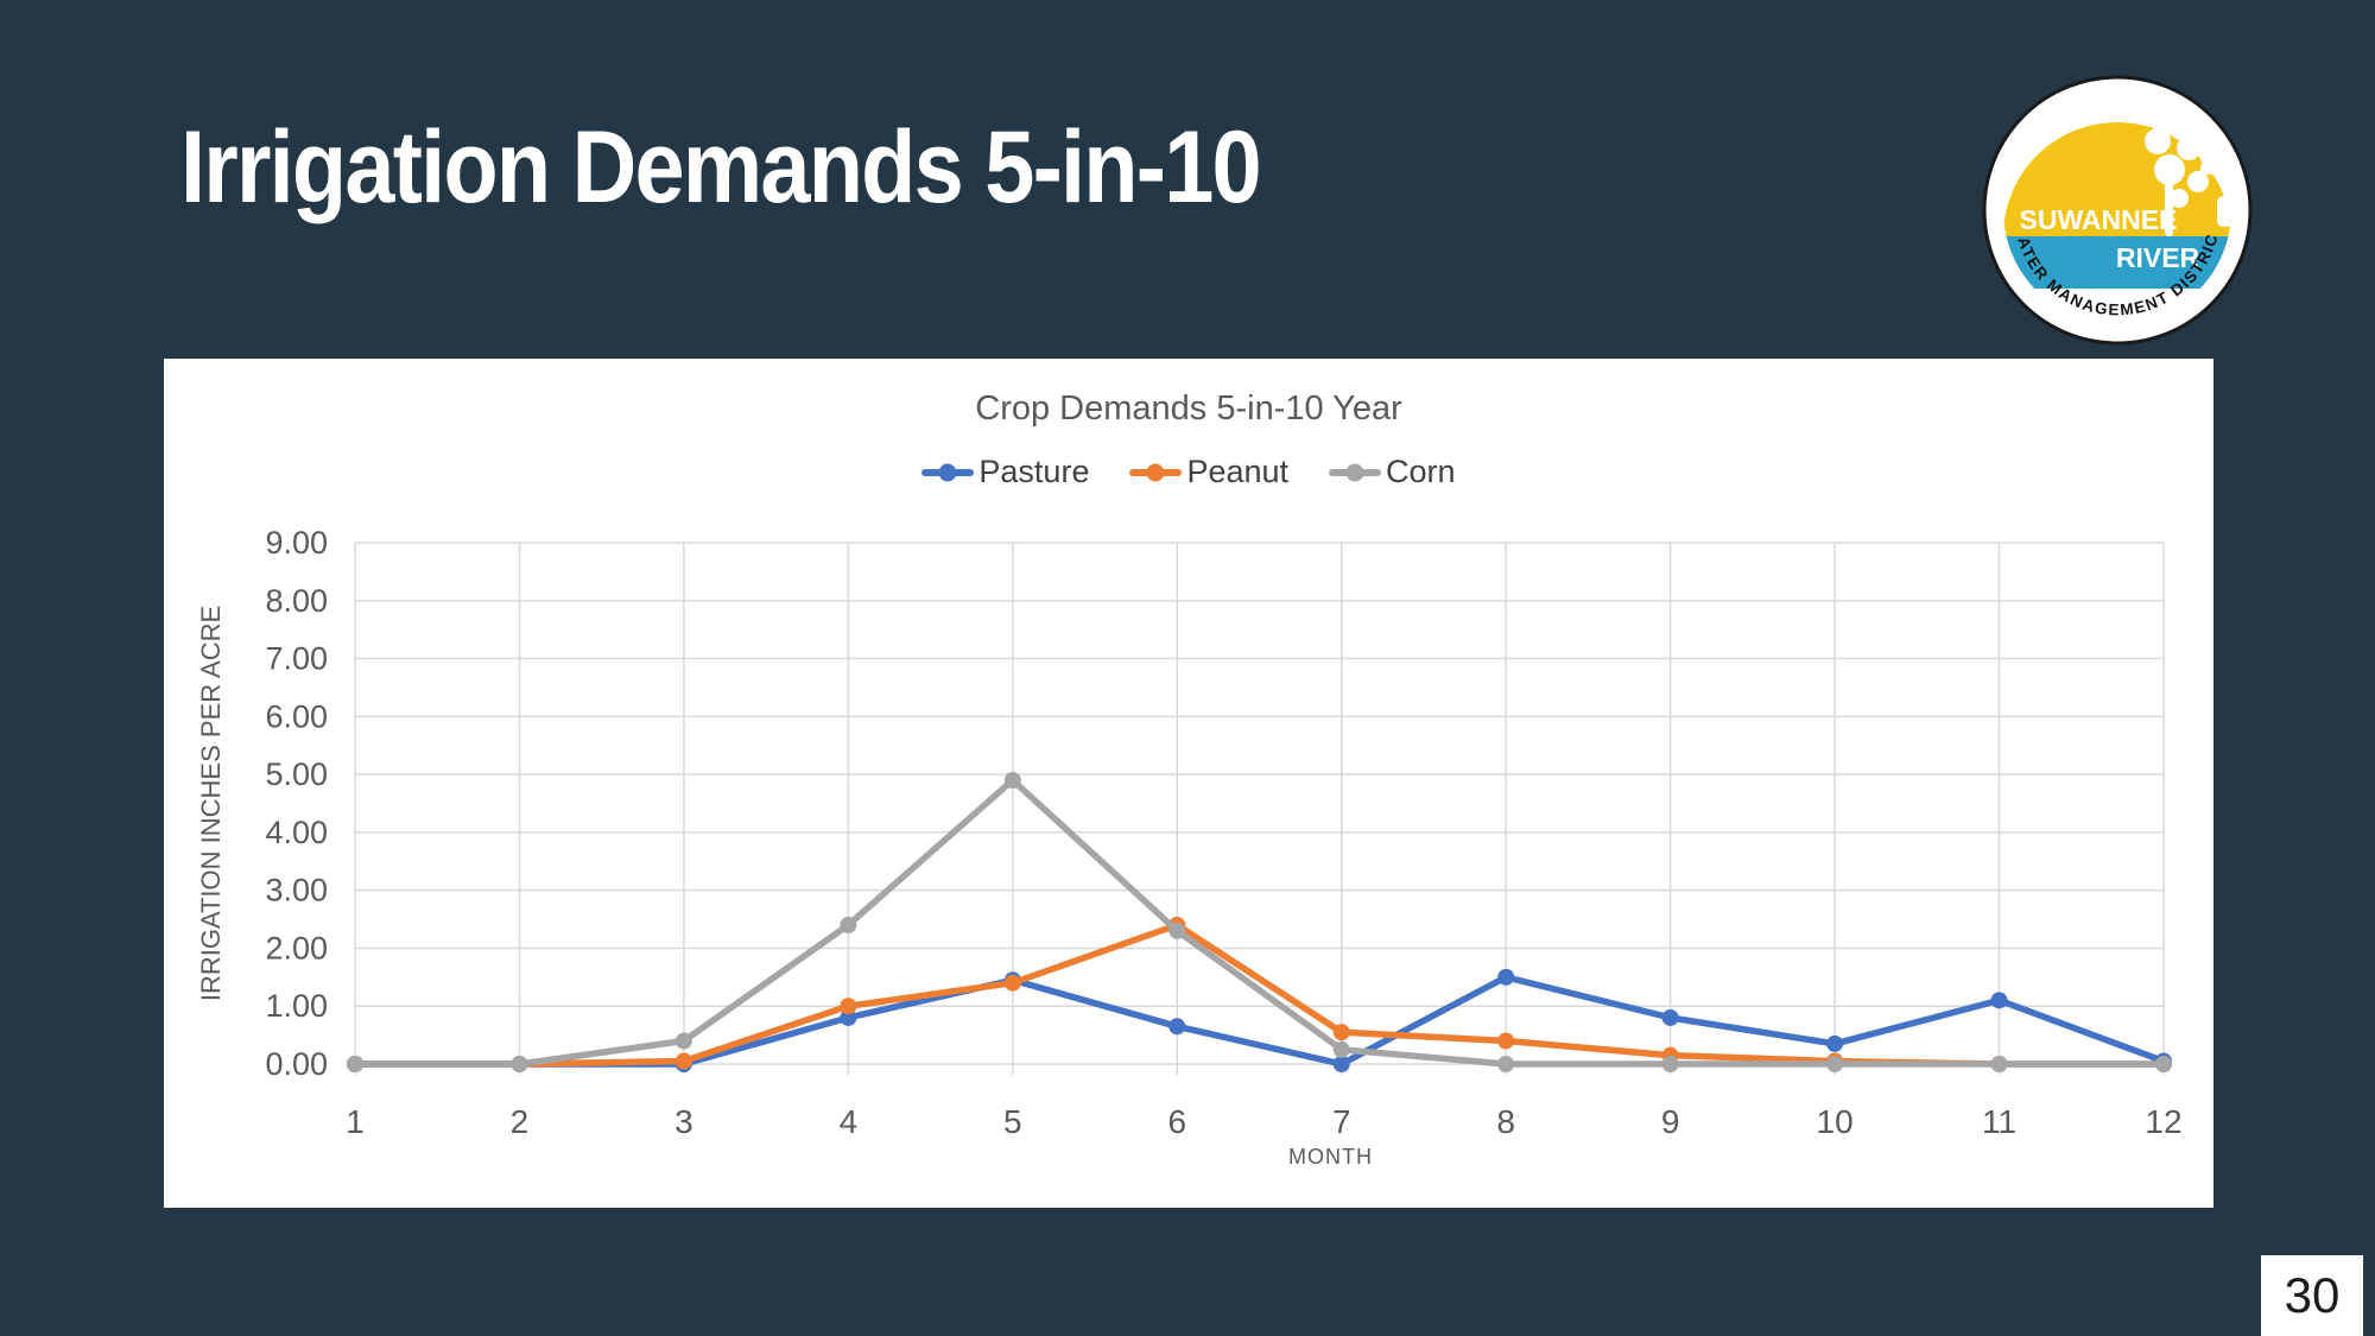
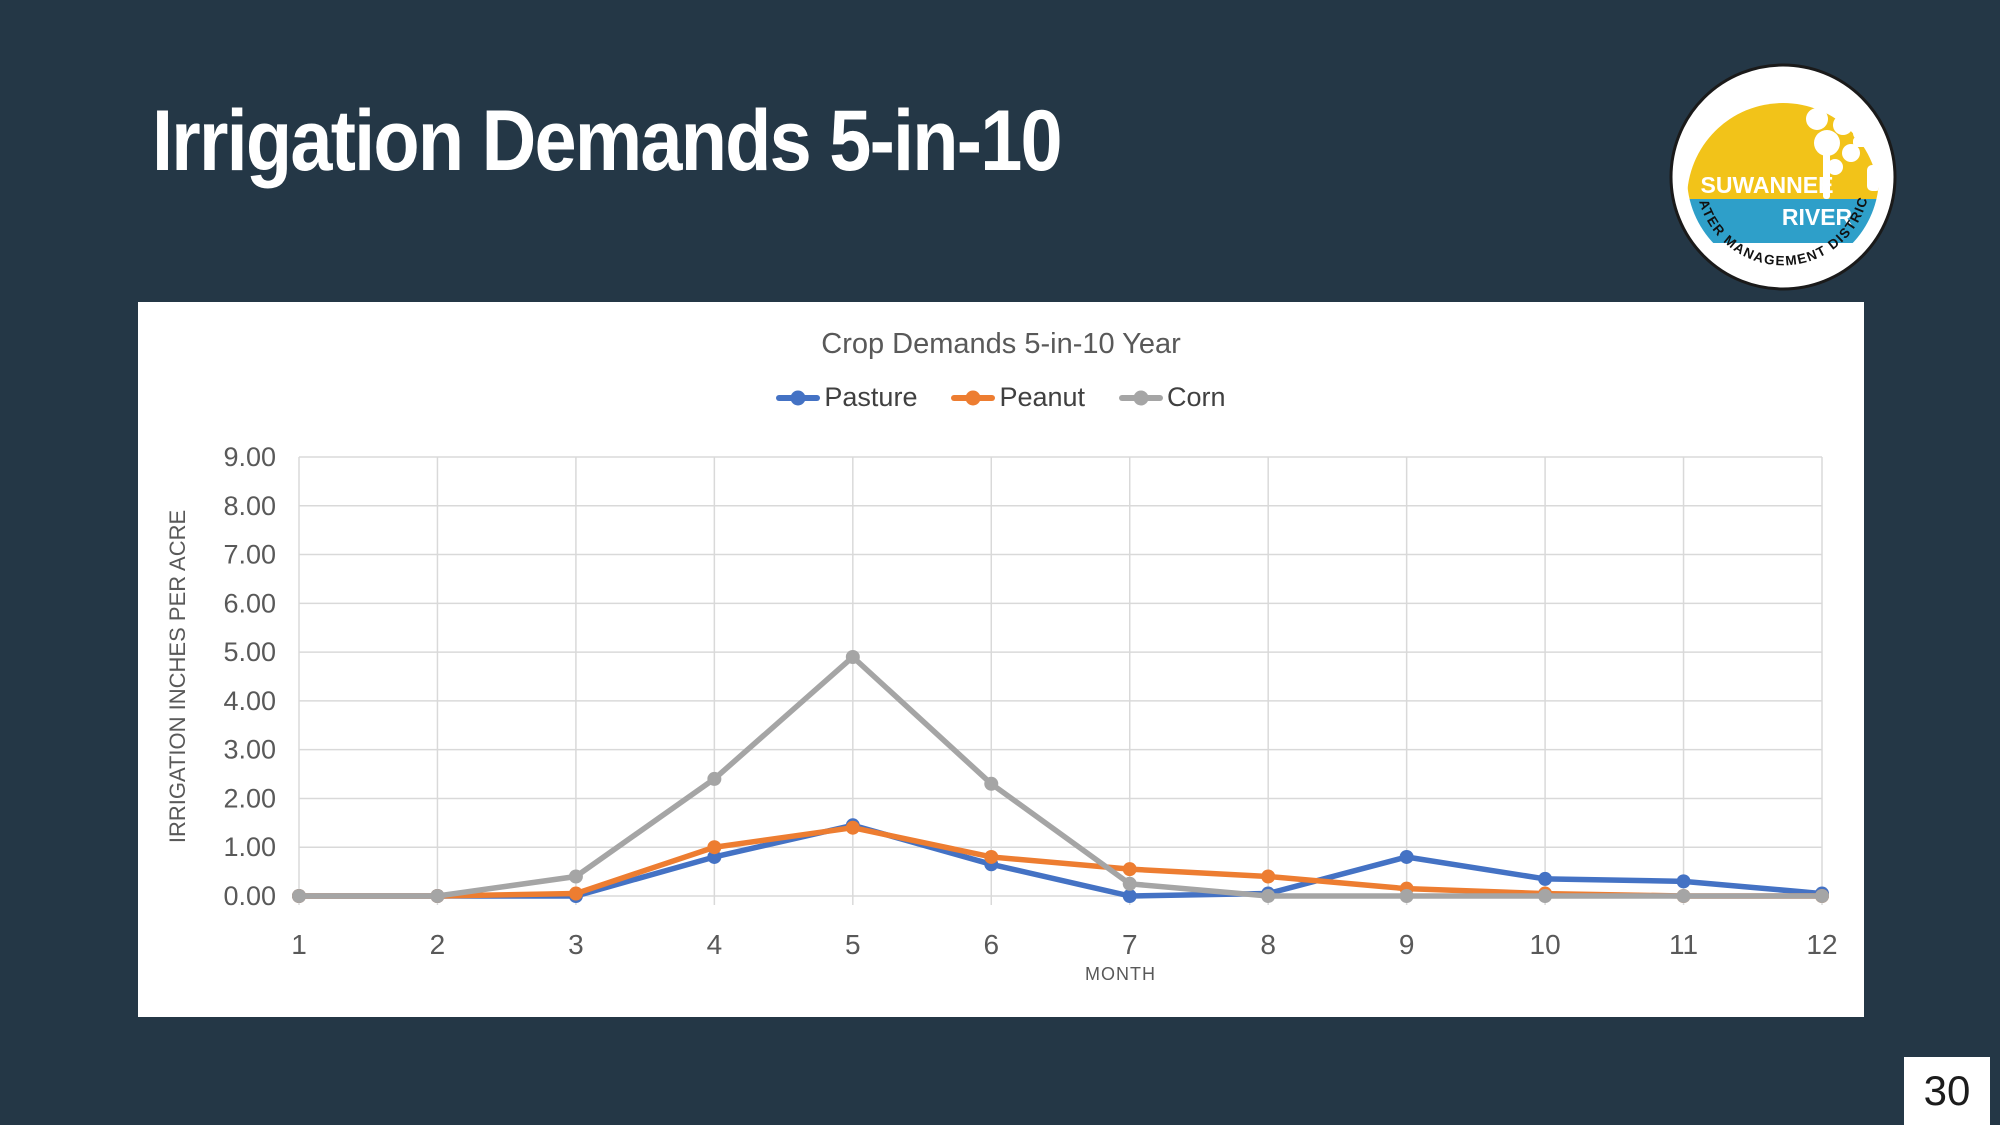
Peanut/6: 2.4 -> 0.8
Pasture/8: 1.5 -> 0.1
Pasture/11: 1.1 -> 0.3
